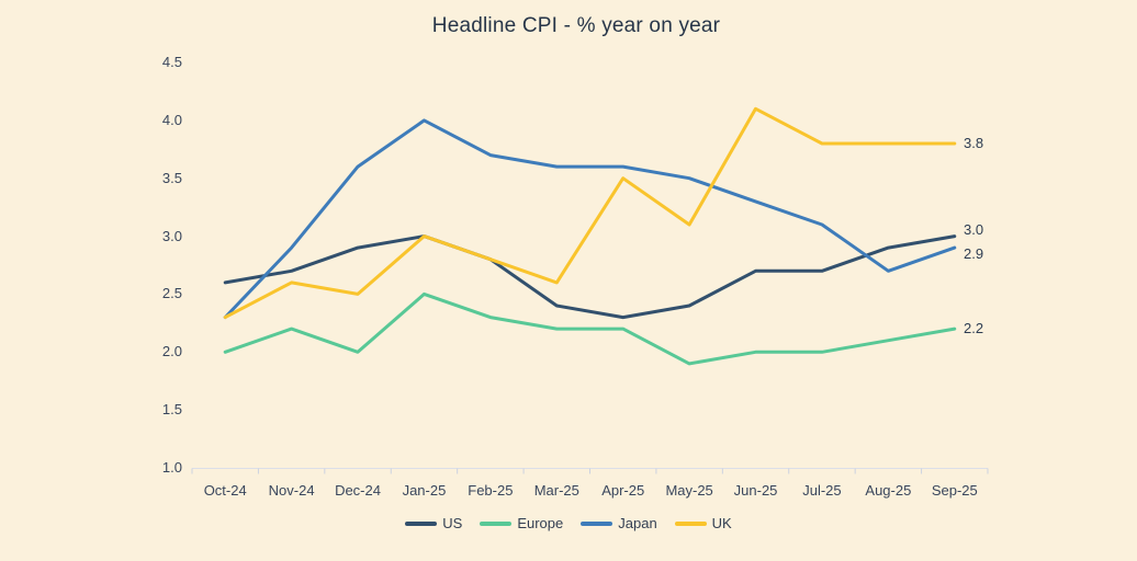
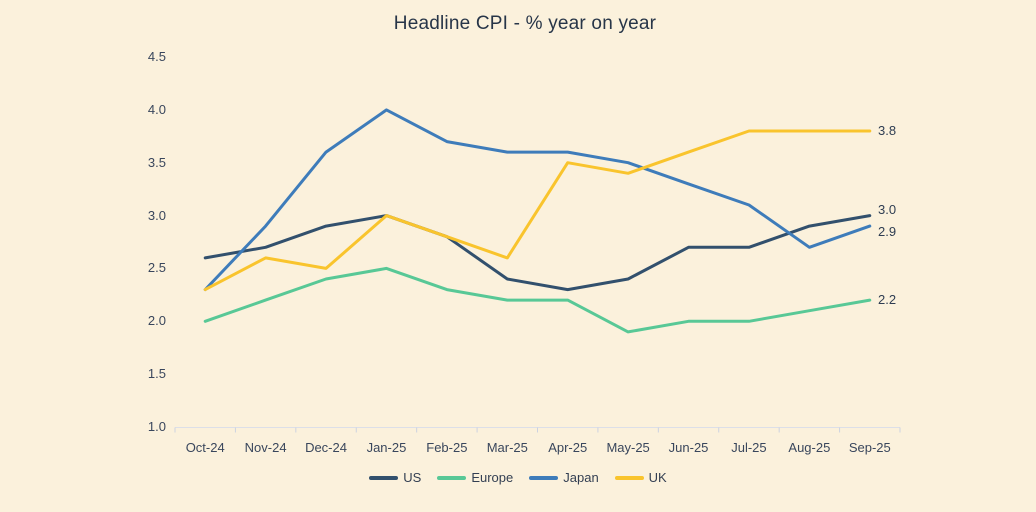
Europe/Dec-24: 2.0 -> 2.4
UK/May-25: 3.1 -> 3.4
UK/Jun-25: 4.1 -> 3.6
